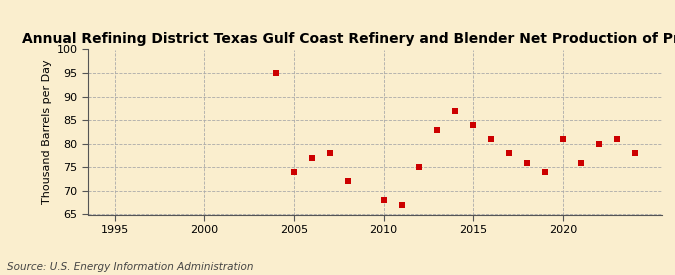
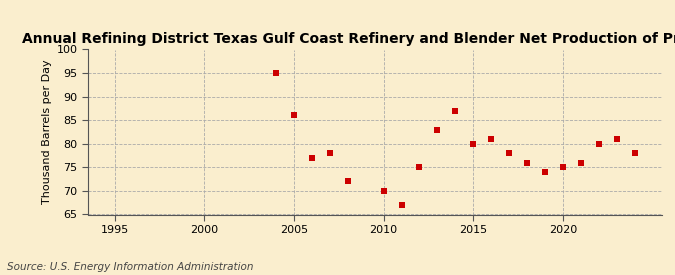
2005: 74 -> 86
2010: 68 -> 70
2015: 84 -> 80
2020: 81 -> 75
